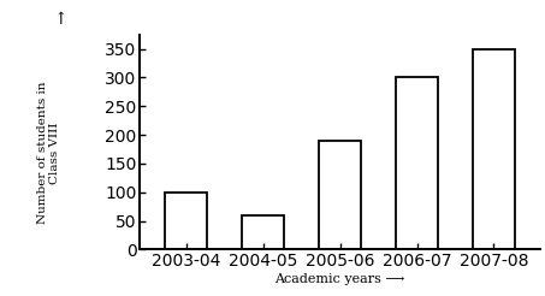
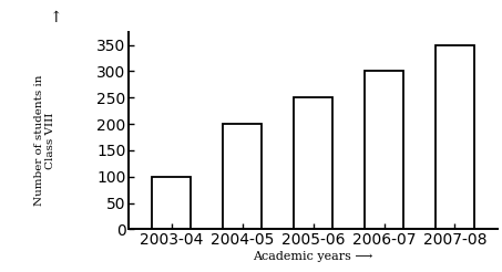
2004-05: 60 -> 200
2005-06: 190 -> 250
